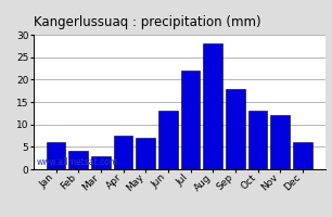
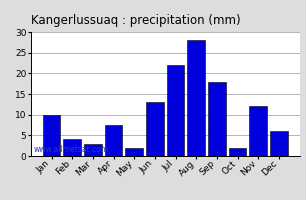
Jan: 6.0 -> 10.0
May: 7.0 -> 2.0
Oct: 13.0 -> 2.0
